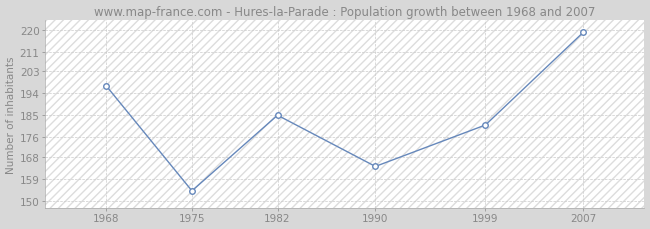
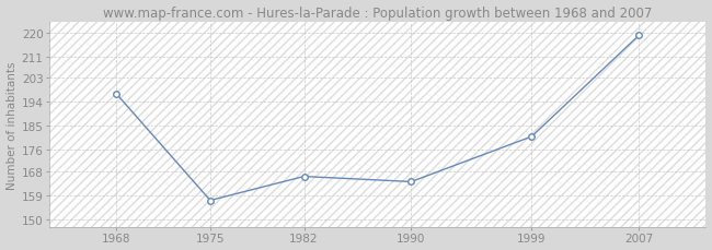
1975: 154 -> 157
1982: 185 -> 166
